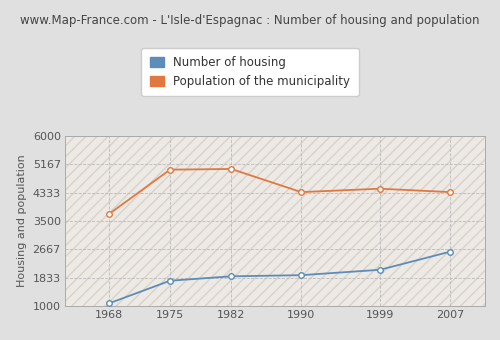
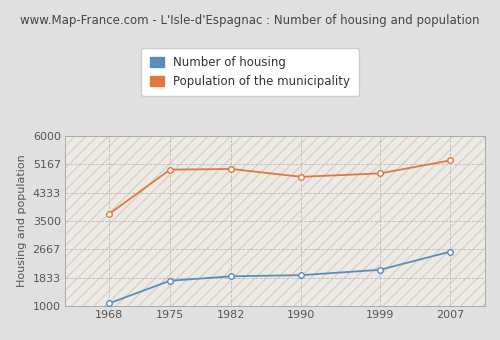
Population of the municipality/1990: 4350 -> 4800
Population of the municipality/1999: 4450 -> 4900
Population of the municipality/2007: 4350 -> 5280
